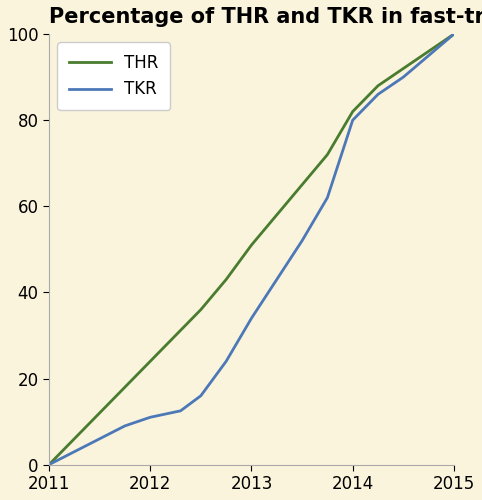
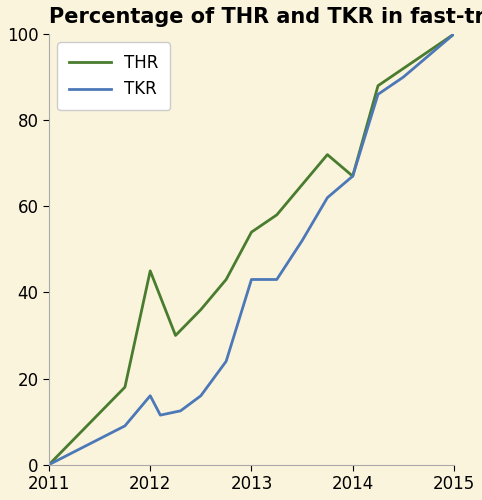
THR/2012: 24 -> 45
TKR/2012: 11.0 -> 16.0
THR/2013: 51 -> 54
TKR/2013: 34.0 -> 43.0
THR/2014: 82 -> 67
TKR/2014: 80.0 -> 67.0
